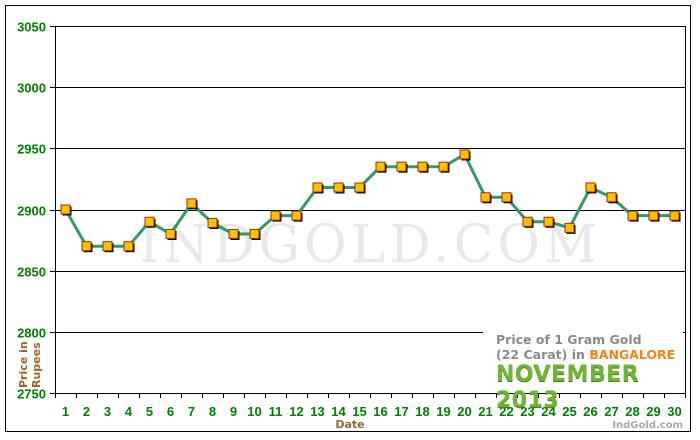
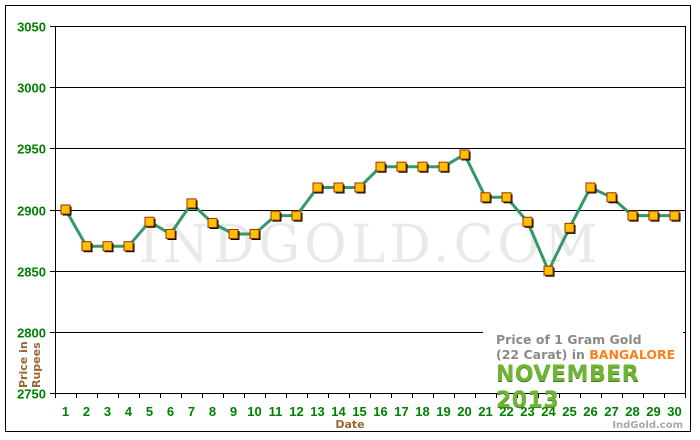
24: 2890 -> 2850
